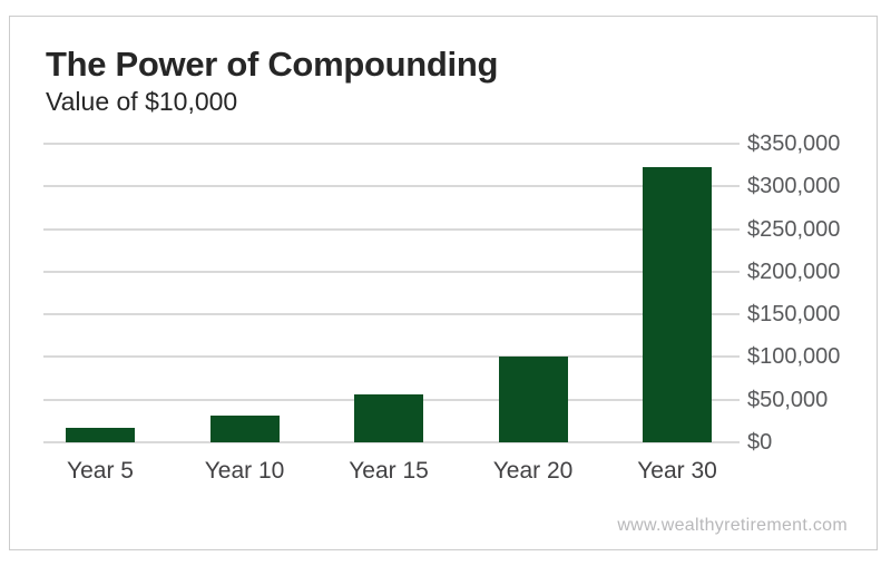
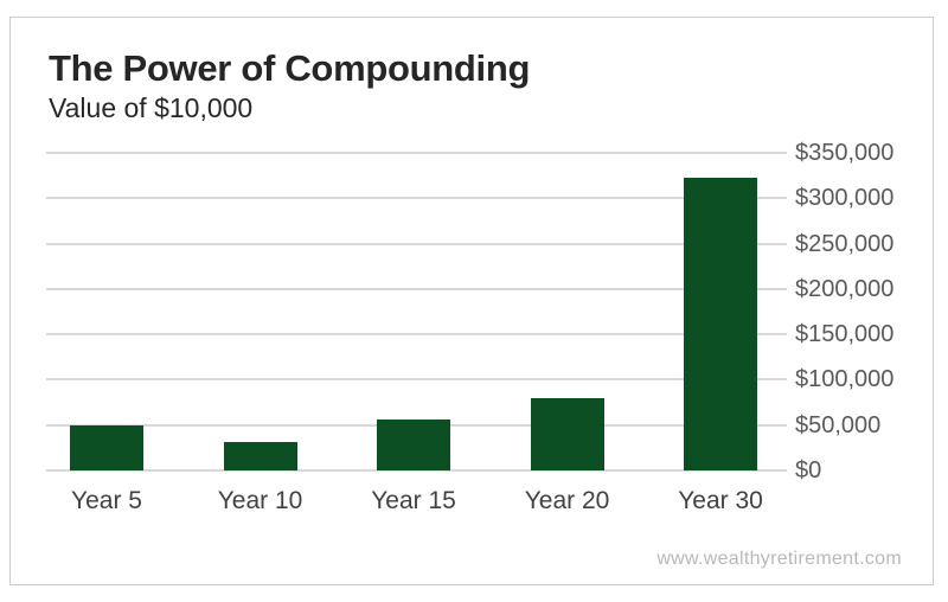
Year 5: $20000 -> $50000
Year 20: $100000 -> $80000
